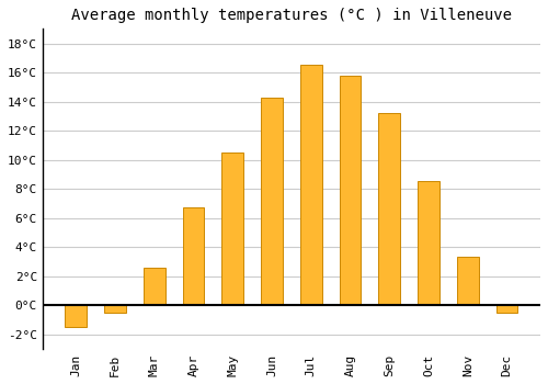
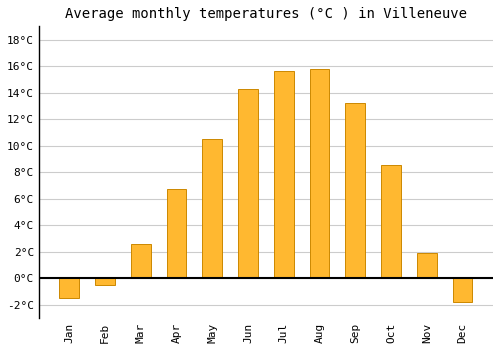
Jul: 16.5°C -> 15.6°C
Nov: 3.3°C -> 1.9°C
Dec: -0.5°C -> -1.8°C
